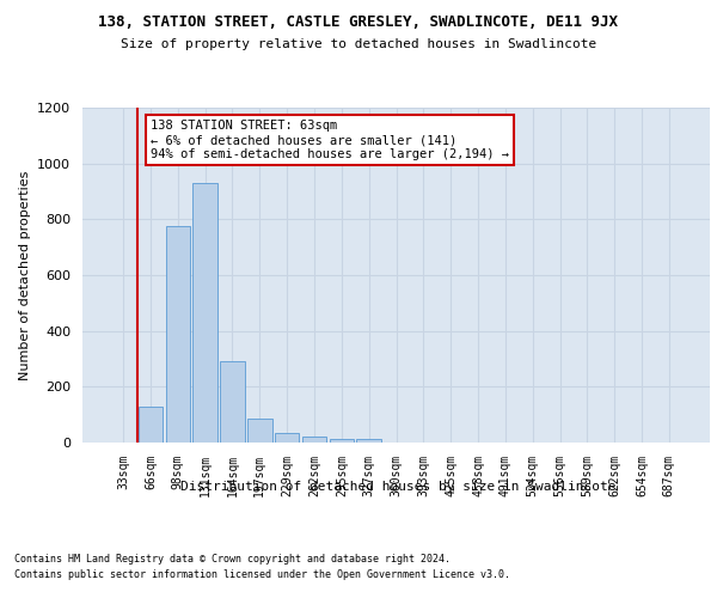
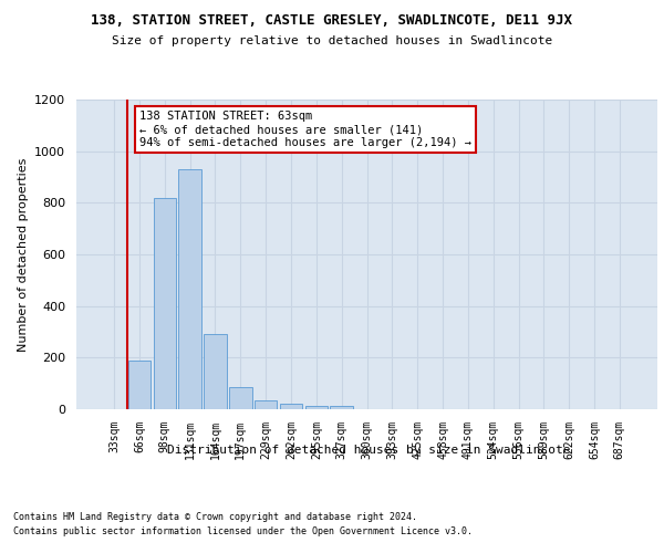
66sqm: 130 -> 190
98sqm: 775 -> 820
